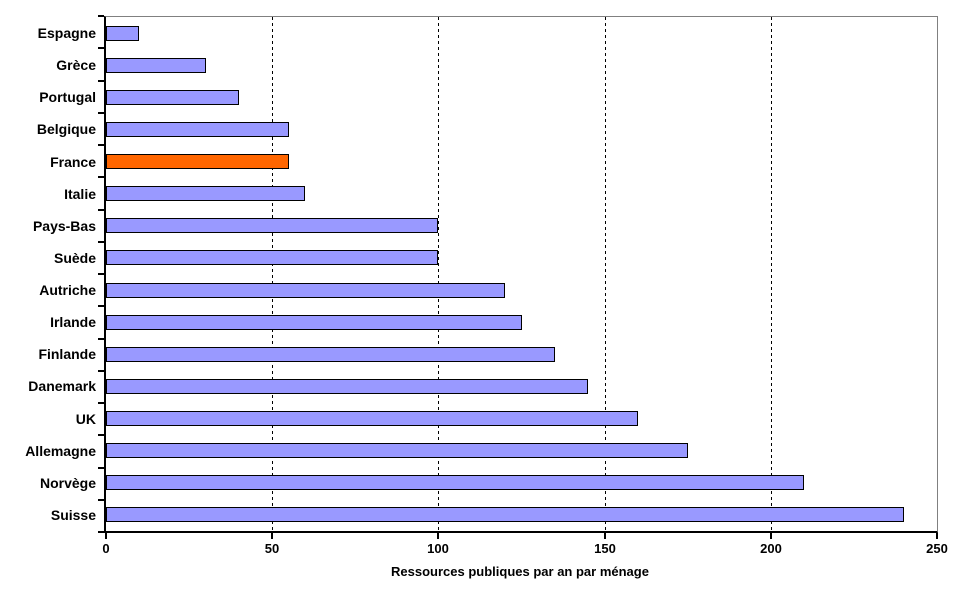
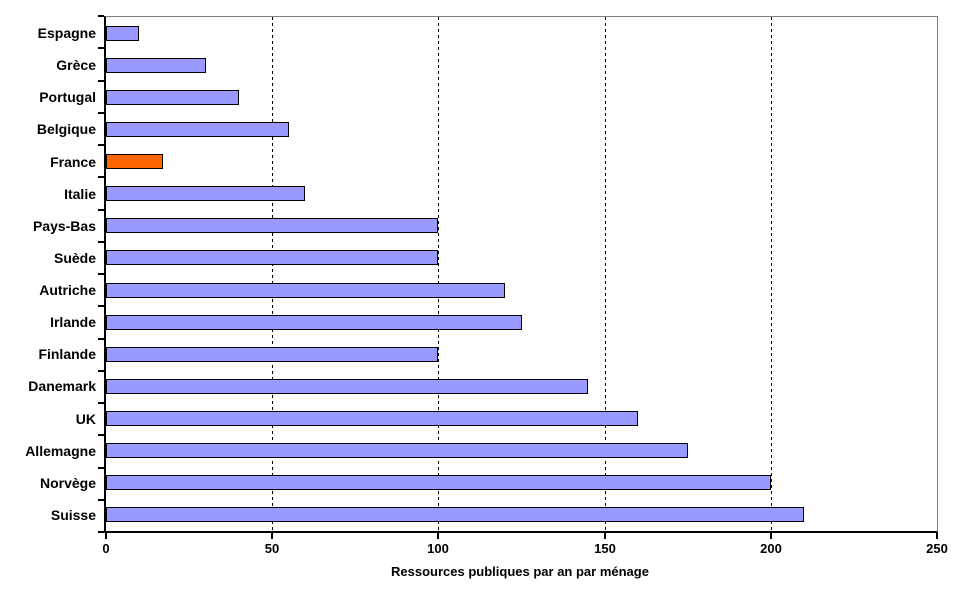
France: 55 -> 17
Finlande: 135 -> 100
Norvège: 210 -> 200
Suisse: 240 -> 210
